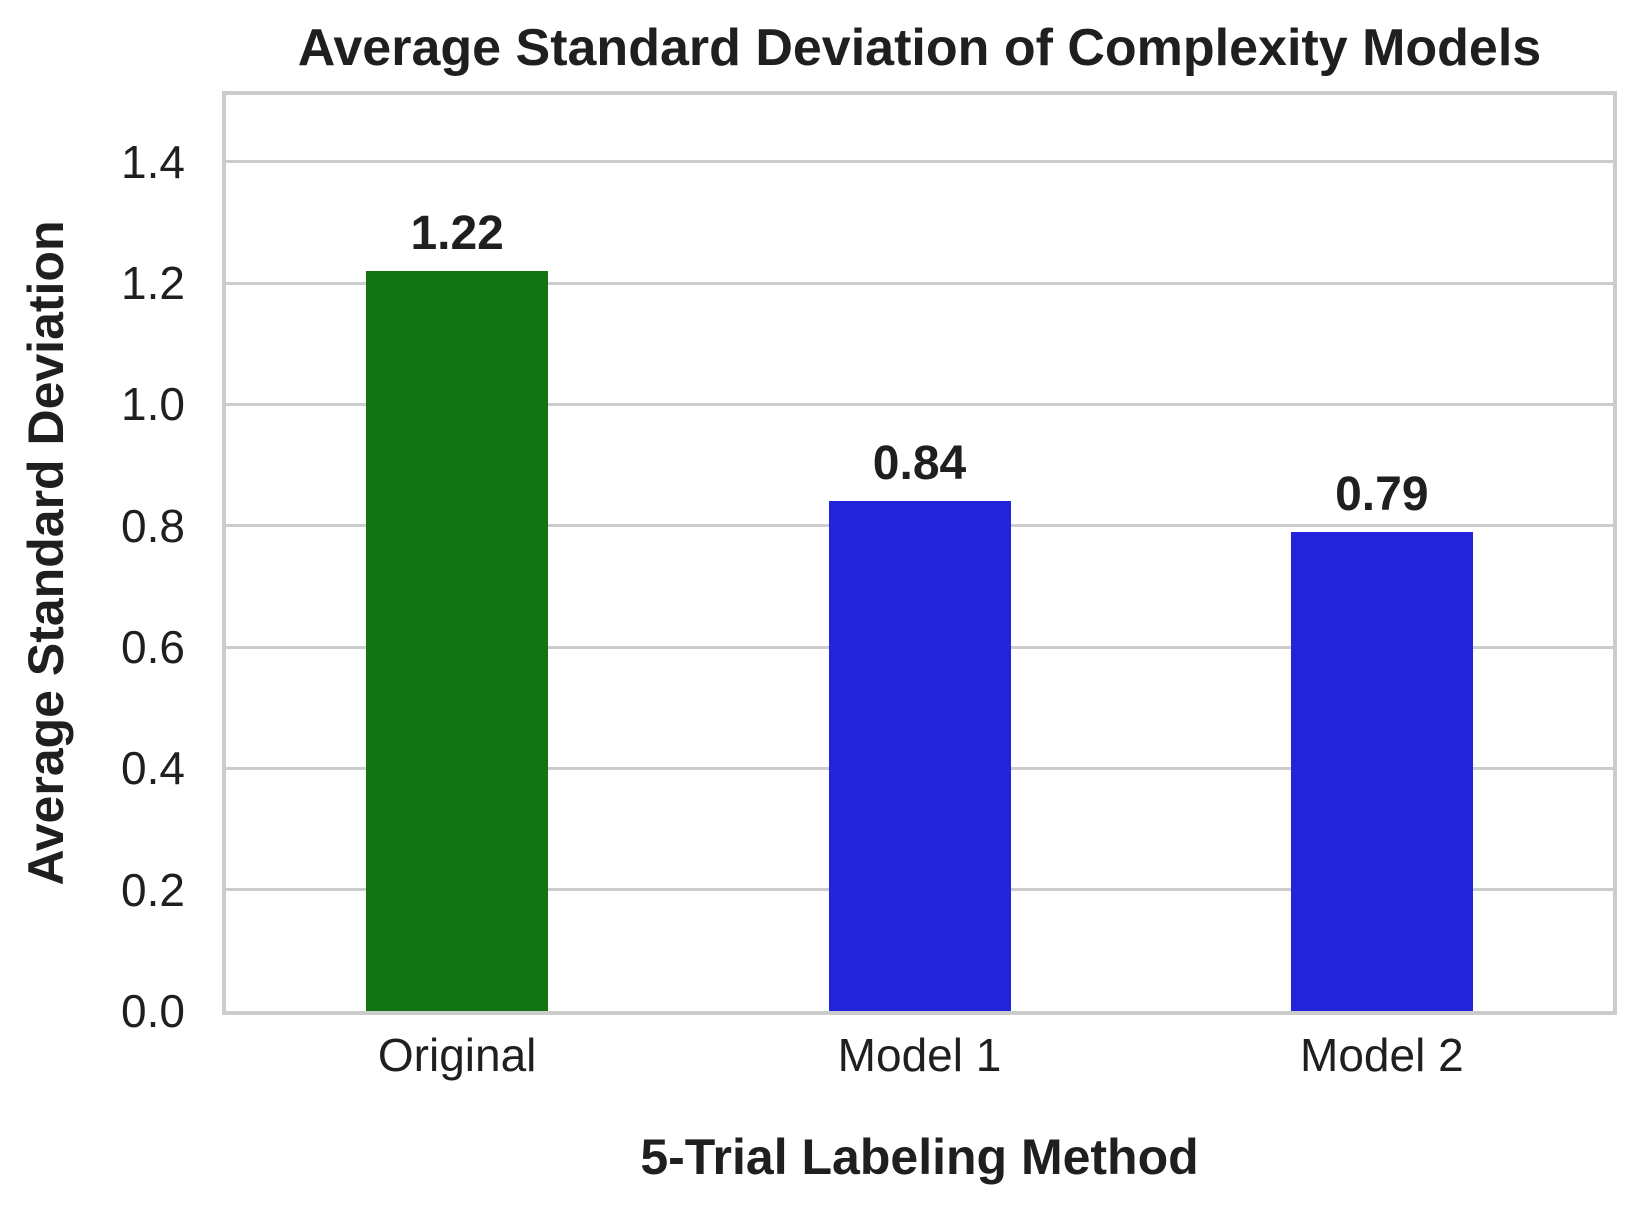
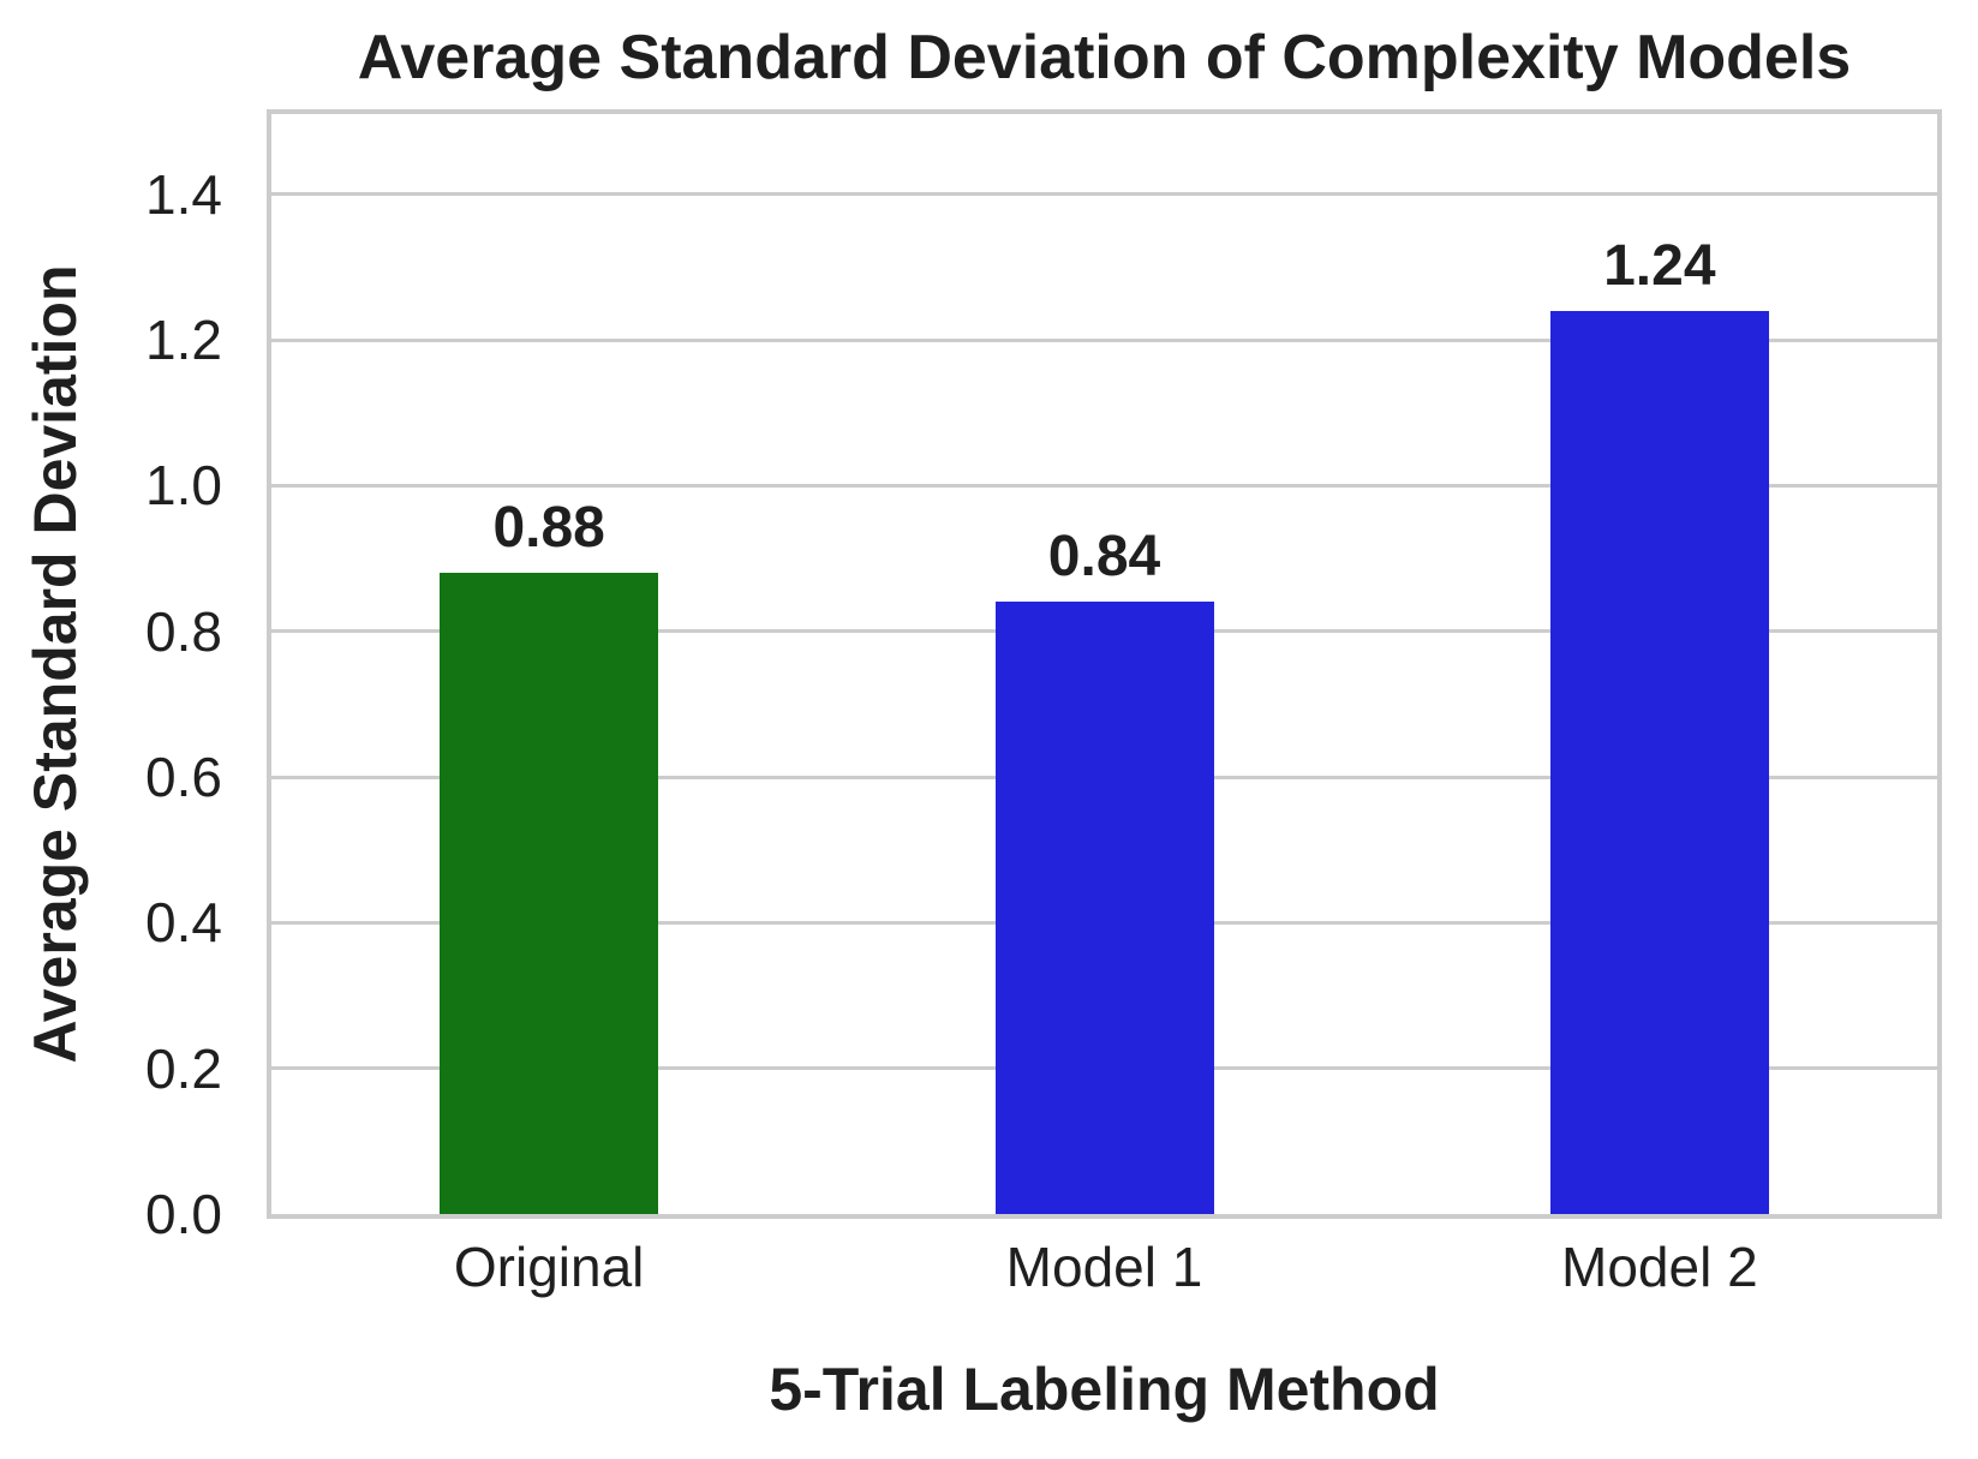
Original: 1.22 -> 0.88
Model 2: 0.79 -> 1.24
